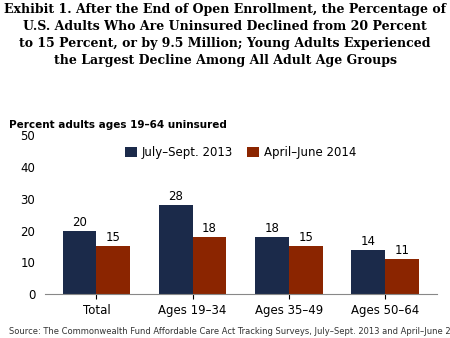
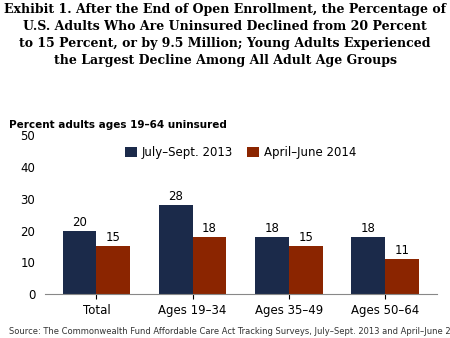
July–Sept. 2013/Ages 50–64: 14 -> 18
